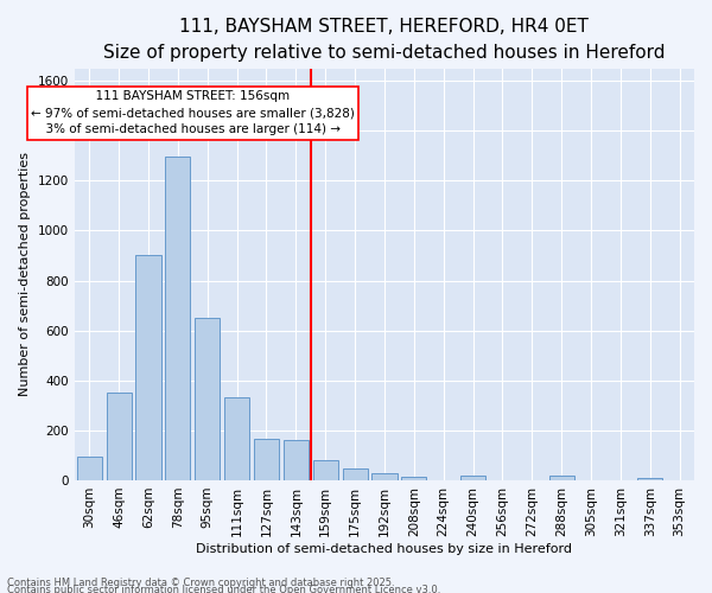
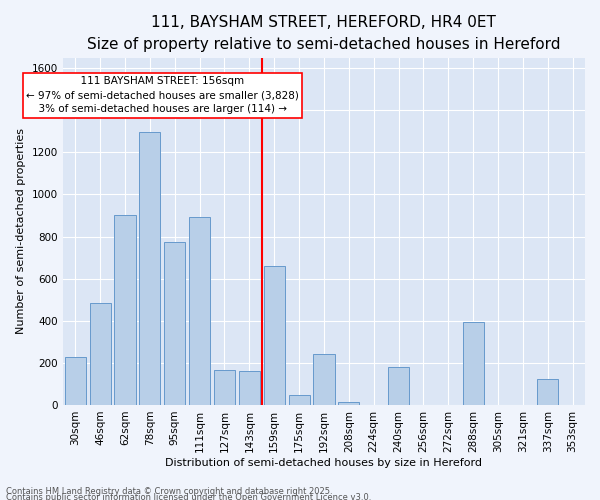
30sqm: 95 -> 230
46sqm: 350 -> 485
95sqm: 650 -> 775
111sqm: 330 -> 895
159sqm: 80 -> 660
192sqm: 30 -> 240
240sqm: 20 -> 180
288sqm: 20 -> 395
337sqm: 10 -> 125
